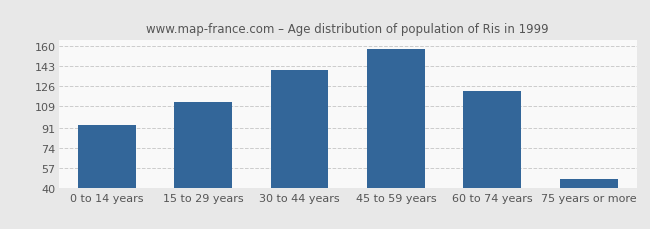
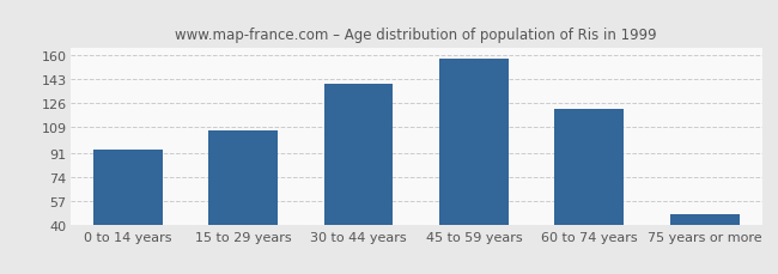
15 to 29 years: 113 -> 107
